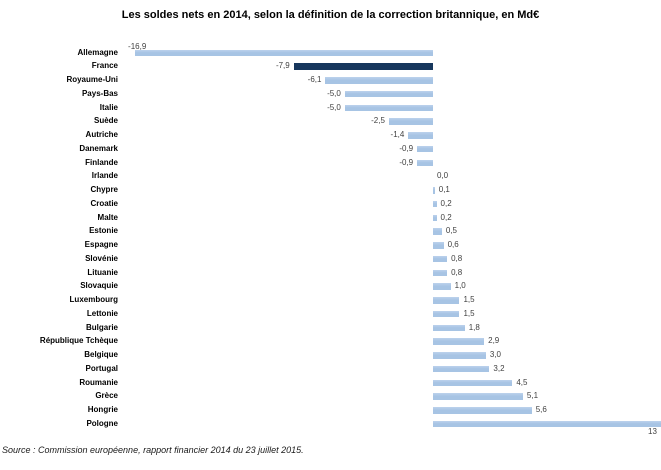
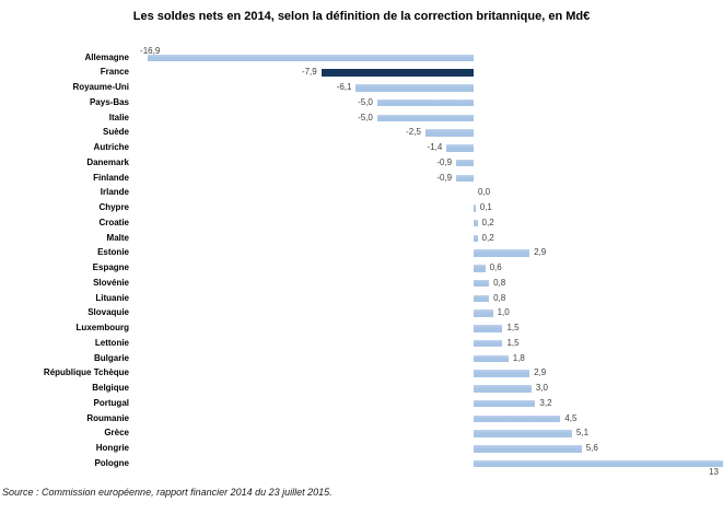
Estonie: 0,5 -> 2,9
